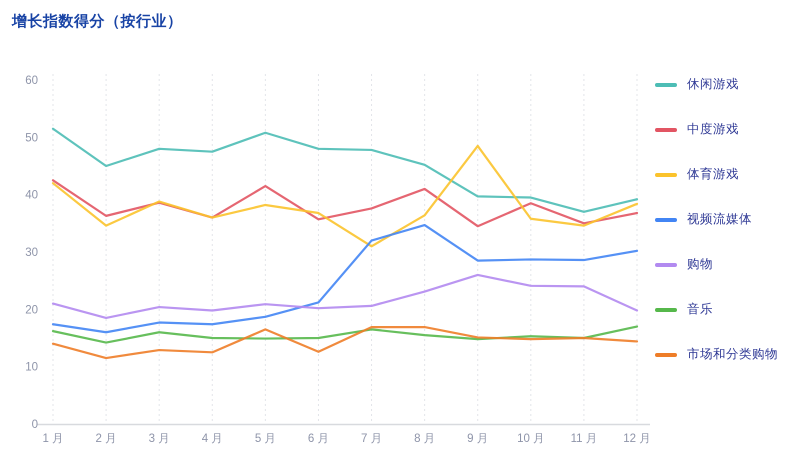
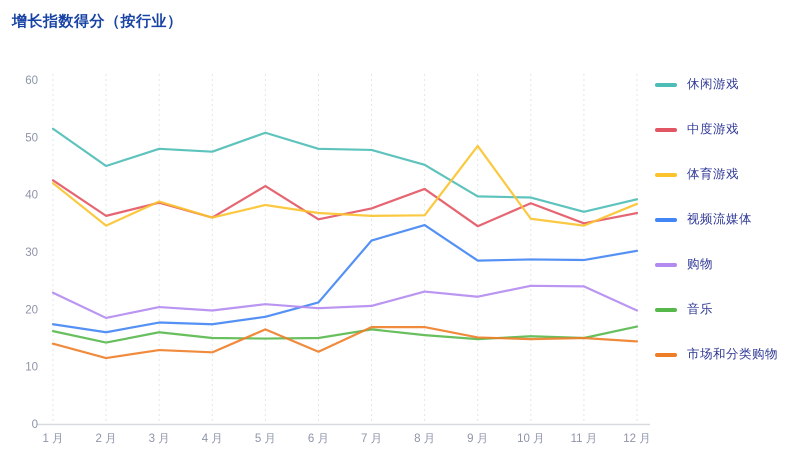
购物/1 月: 21 -> 23
体育游戏/7 月: 31 -> 36
购物/9 月: 26 -> 22
